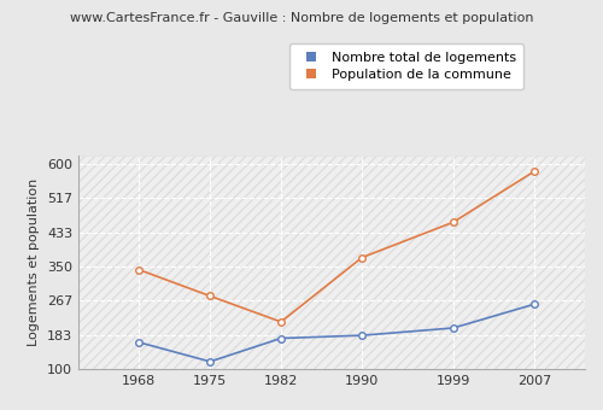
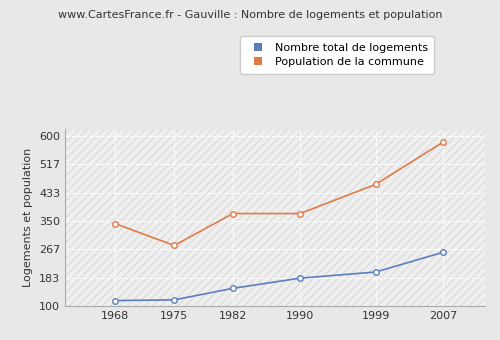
Nombre total de logements/1968: 165 -> 116
Nombre total de logements/1982: 175 -> 152
Population de la commune/1982: 215 -> 372
